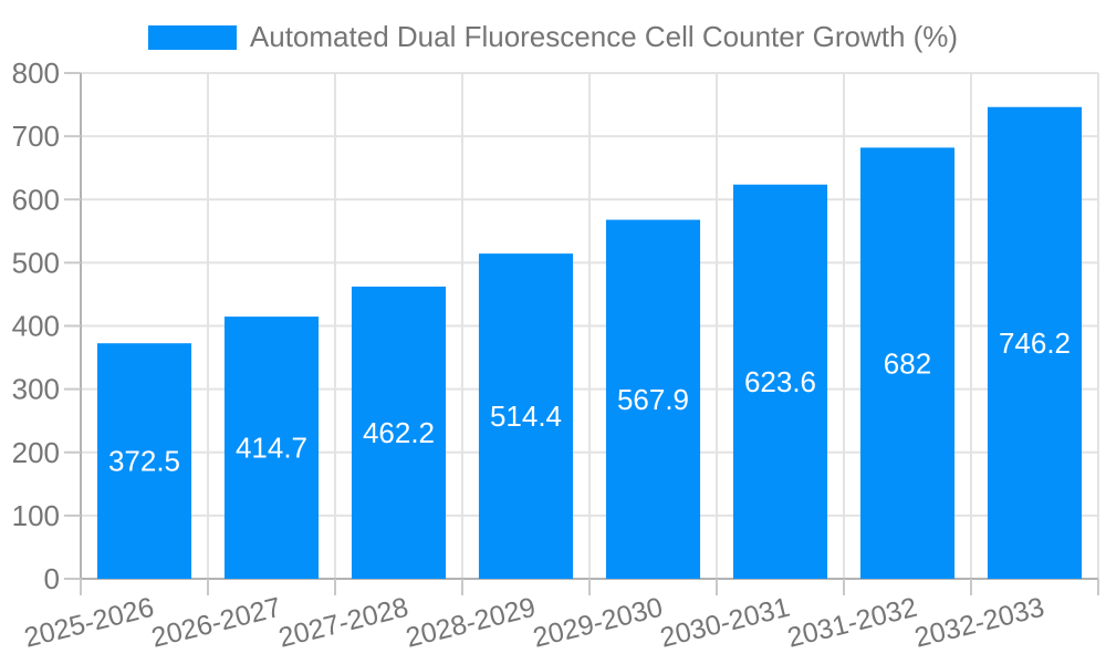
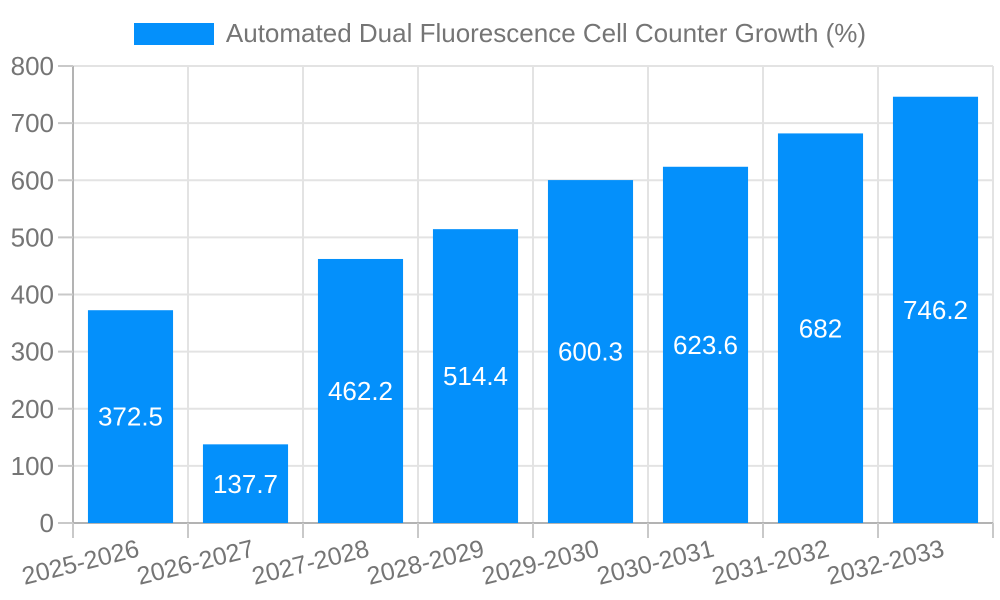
2026-2027: 414.7 -> 137.7
2029-2030: 567.9 -> 600.3
